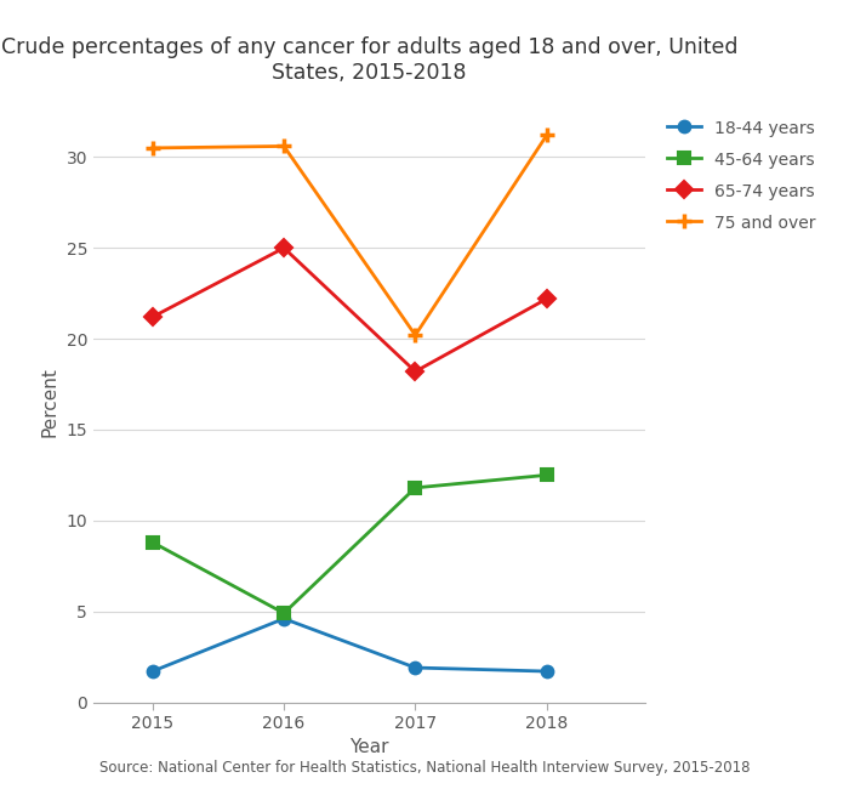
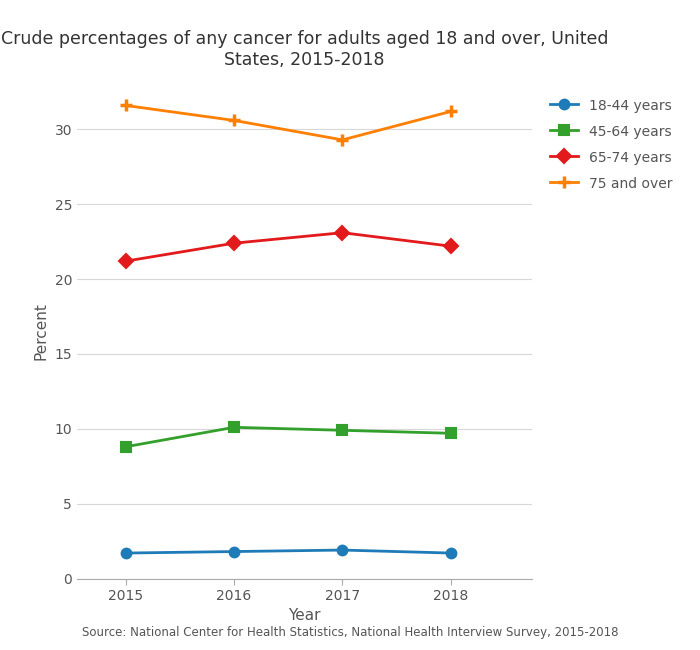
75 and over/2015: 30.5 -> 31.6
18-44 years/2016: 4.6 -> 1.8
45-64 years/2016: 4.9 -> 10.1
65-74 years/2016: 25.0 -> 22.4
45-64 years/2017: 11.8 -> 9.9
65-74 years/2017: 18.2 -> 23.1
75 and over/2017: 20.2 -> 29.3
45-64 years/2018: 12.5 -> 9.7
